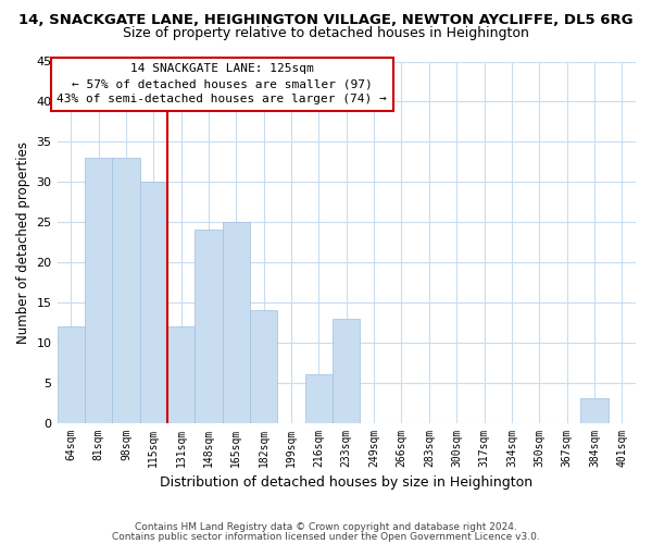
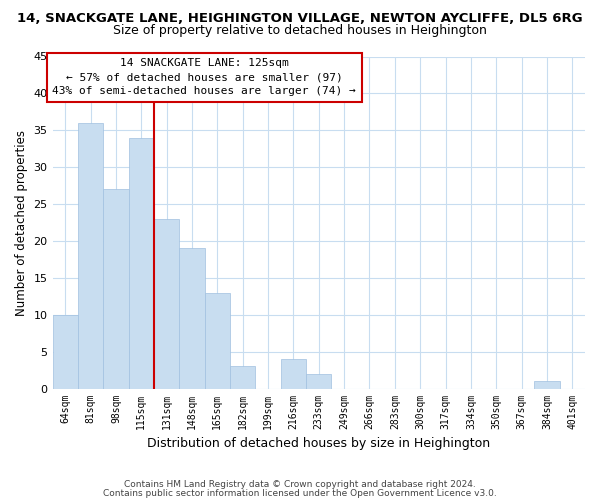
64sqm: 12 -> 10
81sqm: 33 -> 36
98sqm: 33 -> 27
115sqm: 30 -> 34
131sqm: 12 -> 23
148sqm: 24 -> 19
165sqm: 25 -> 13
182sqm: 14 -> 3
216sqm: 6 -> 4
233sqm: 13 -> 2
384sqm: 3 -> 1
